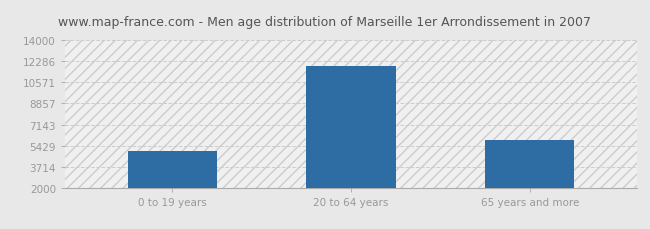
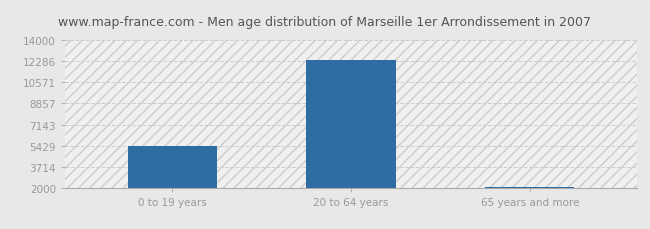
0 to 19 years: 5000 -> 5400
20 to 64 years: 11900 -> 12400
65 years and more: 5900 -> 2100
